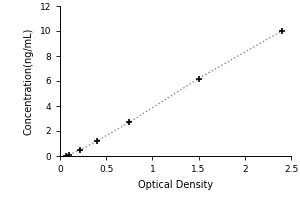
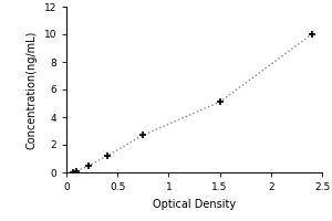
1.5: 6.2 -> 5.1
